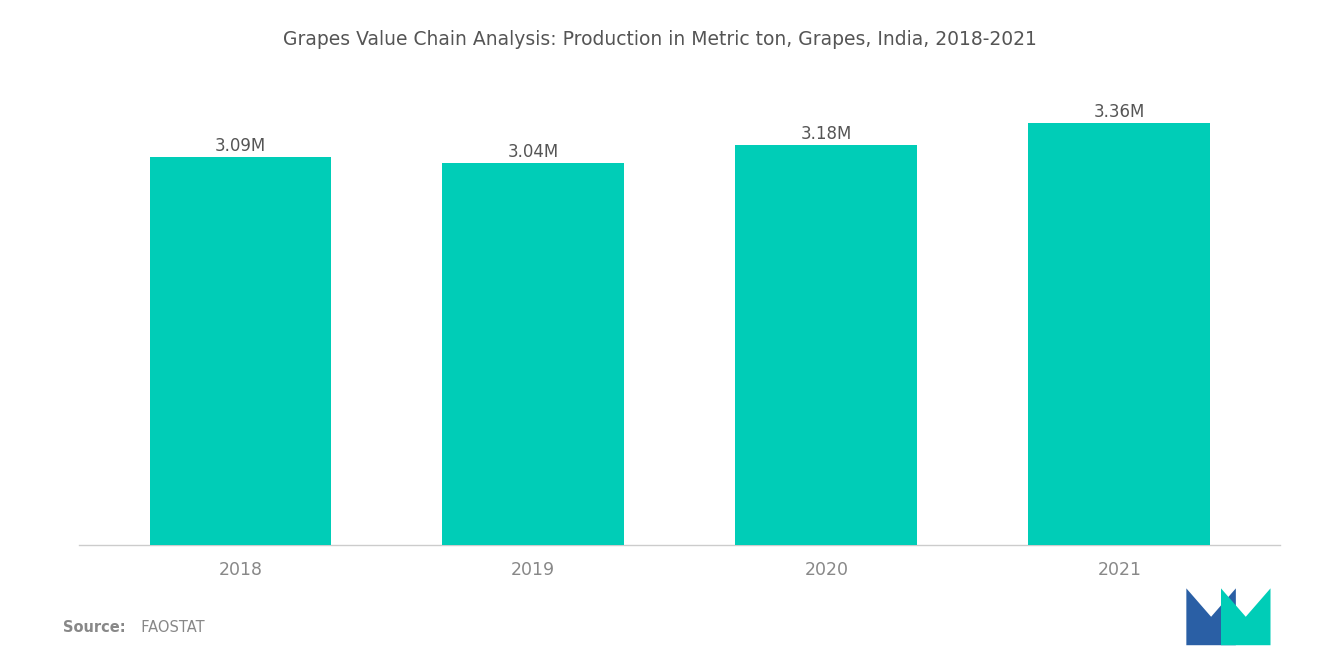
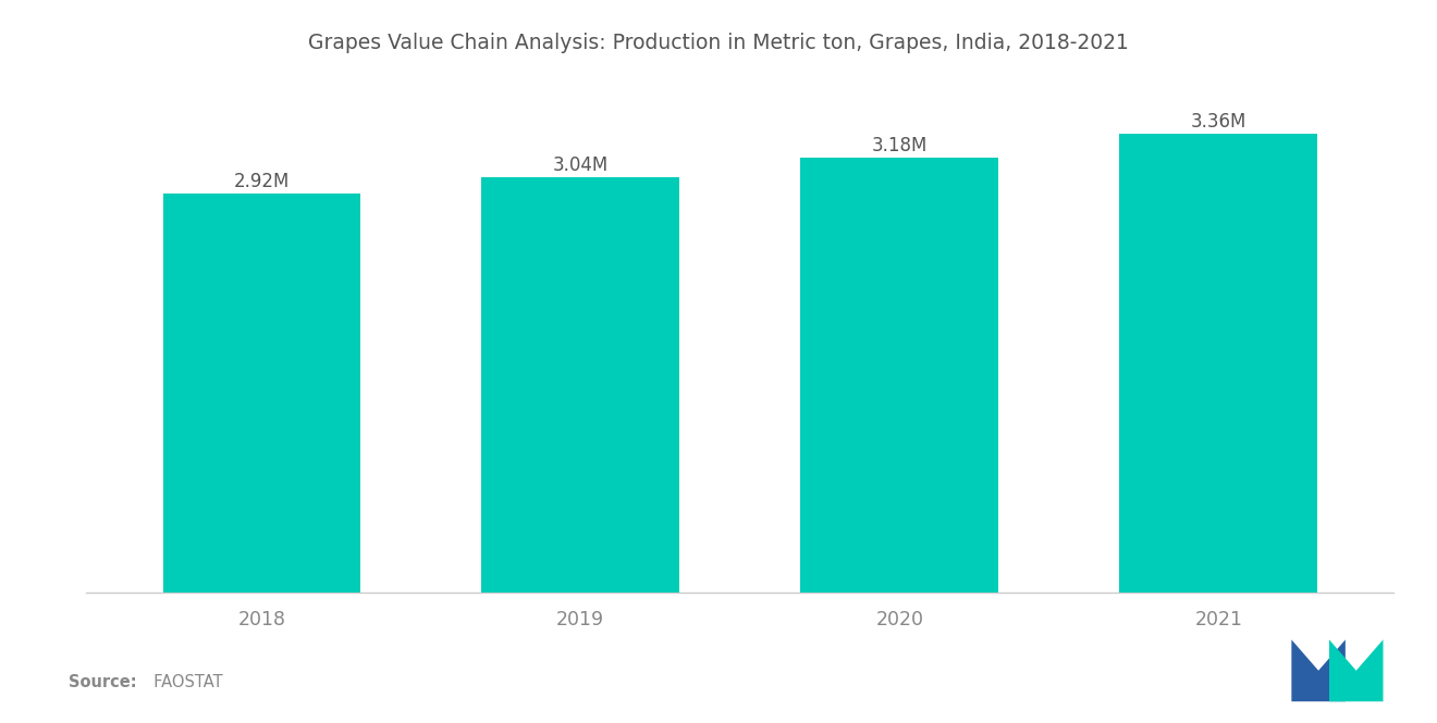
2018: 3.09M -> 2.92M
